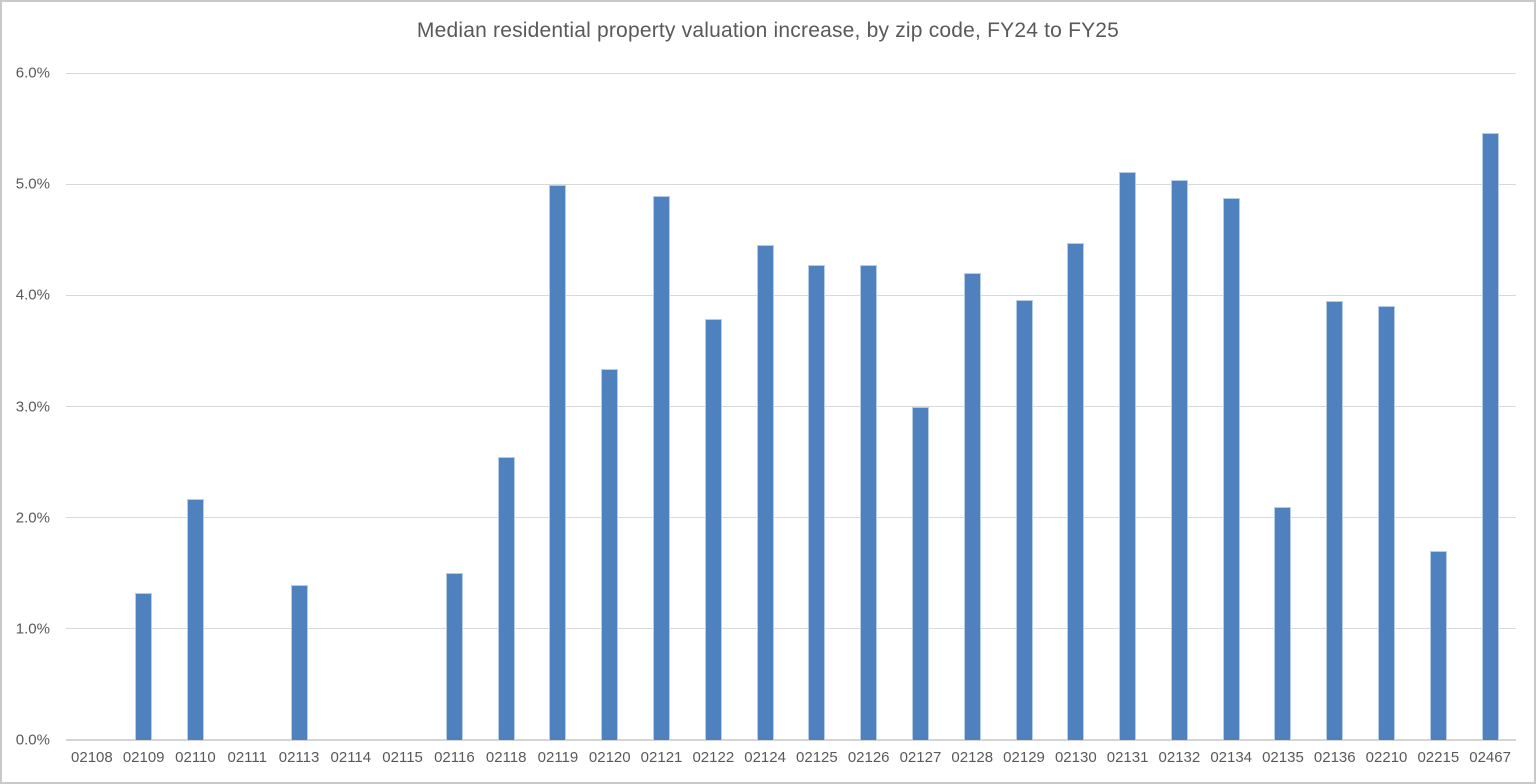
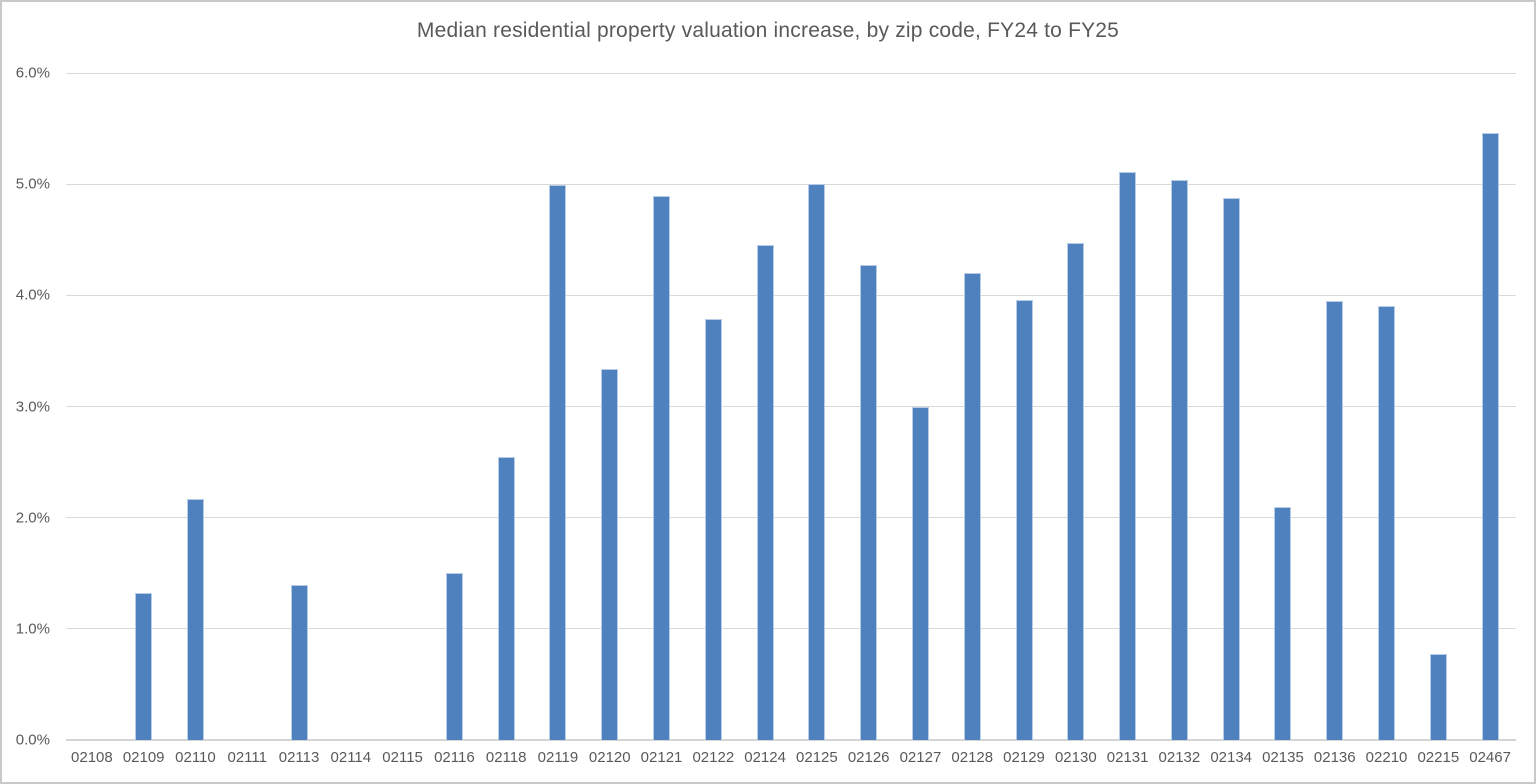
02125: 4.27% -> 5.00%
02215: 1.70% -> 0.77%
